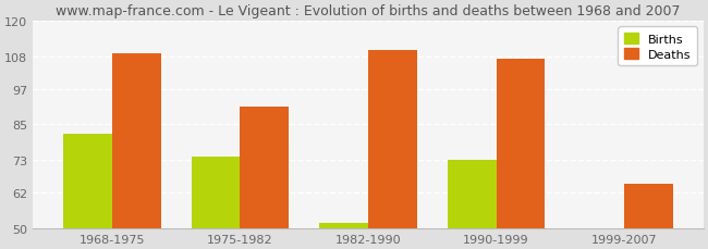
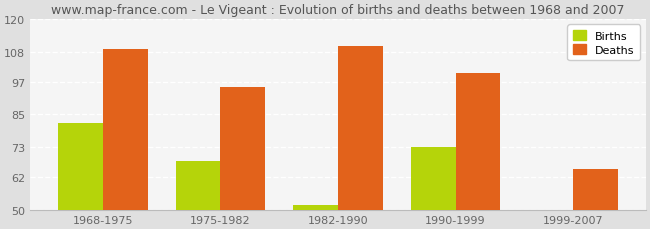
Births/1975-1982: 74 -> 68
Deaths/1975-1982: 91 -> 95
Deaths/1990-1999: 107 -> 100
